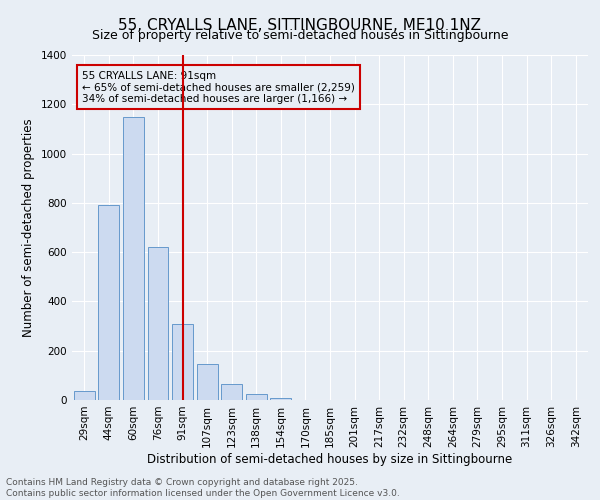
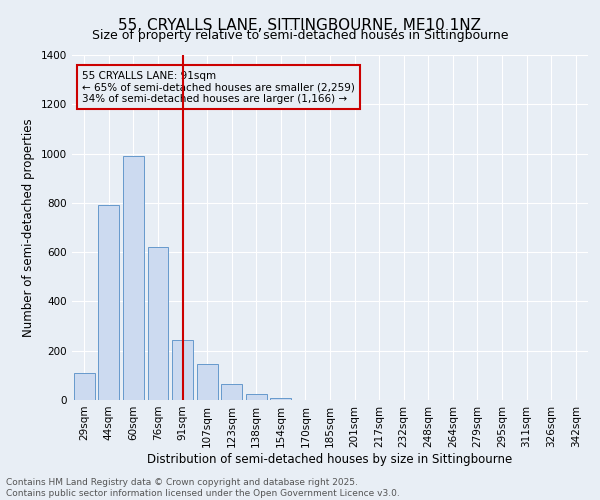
29sqm: 35 -> 110
60sqm: 1150 -> 990
91sqm: 310 -> 245
